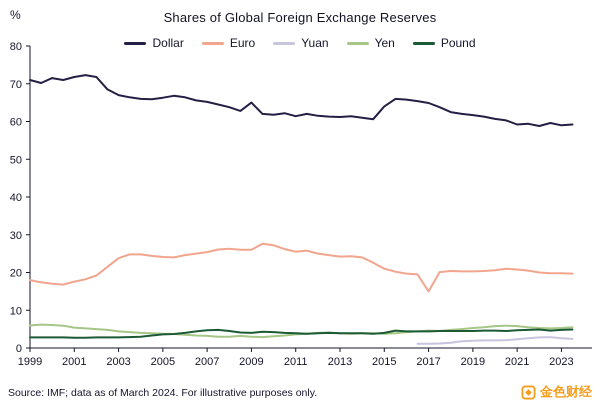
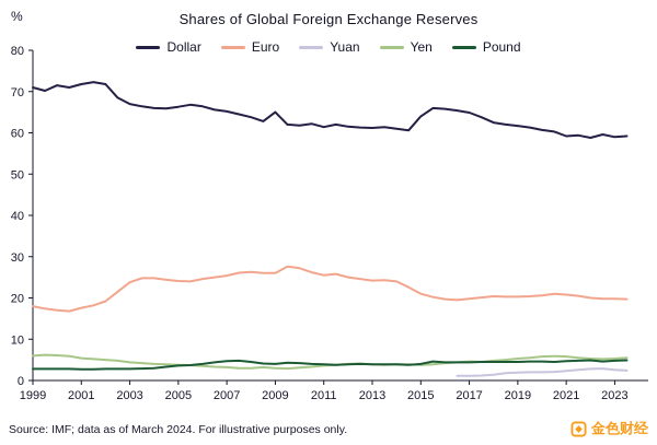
Euro/2017: 15 -> 20
